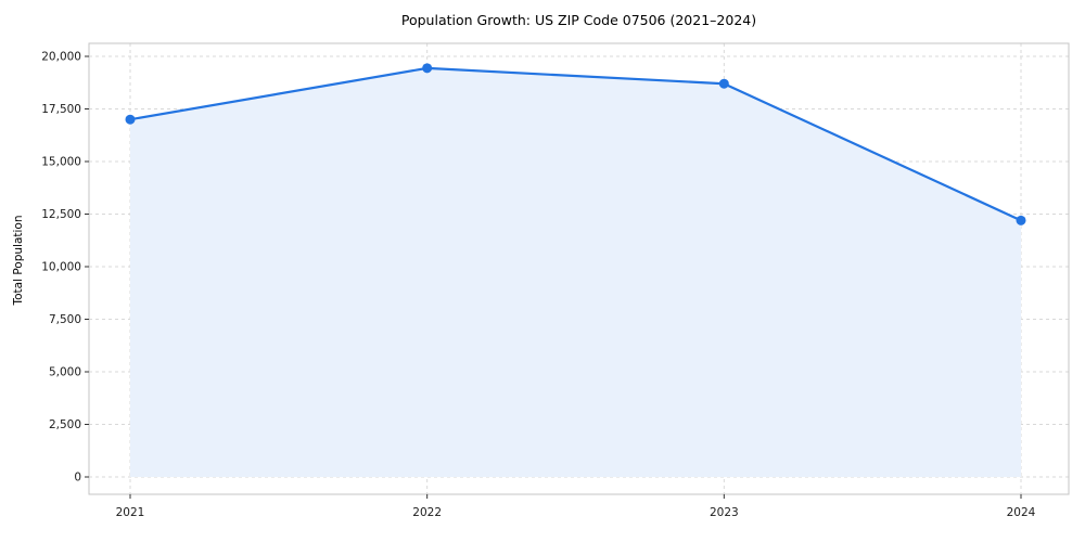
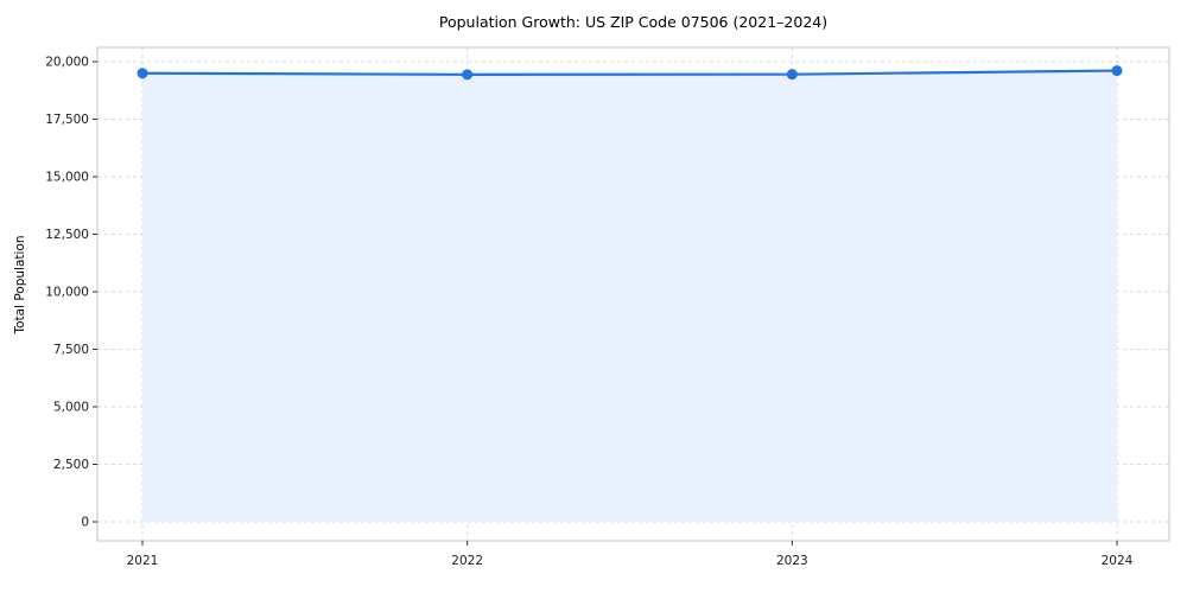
2021: 17000 -> 19500
2023: 18700 -> 19400
2024: 12200 -> 19600
